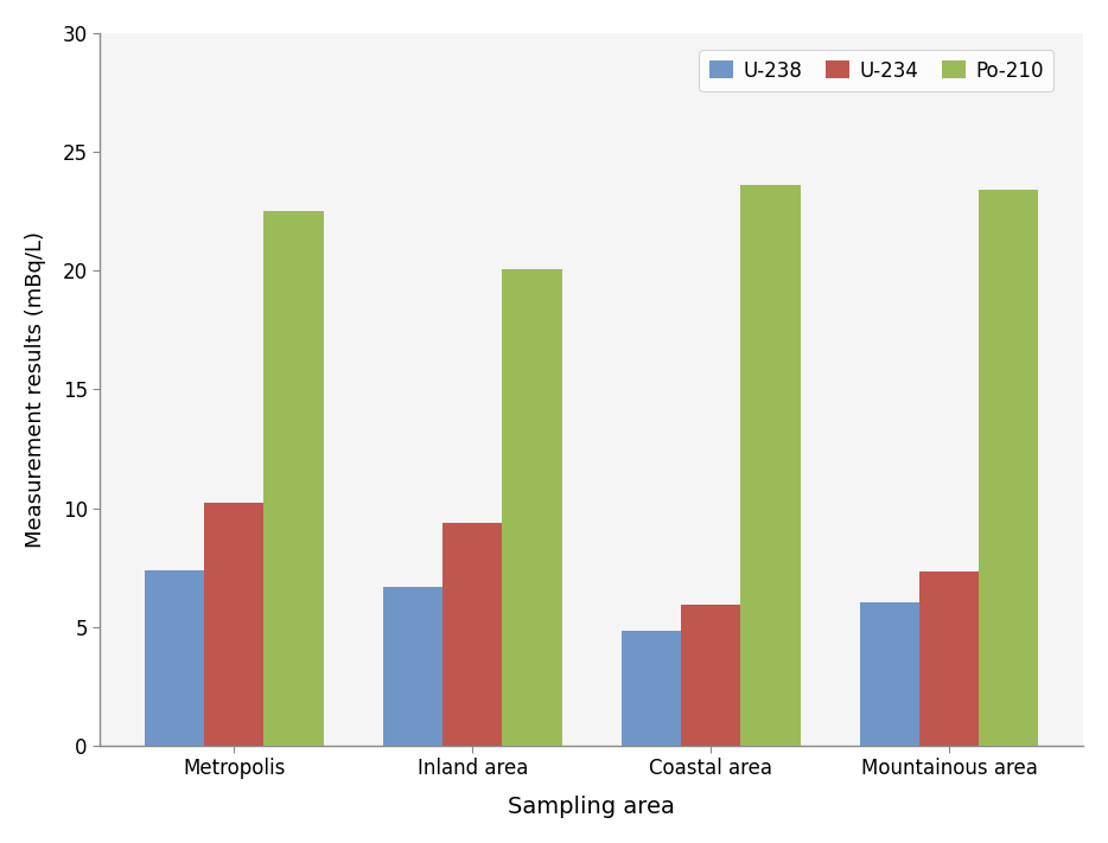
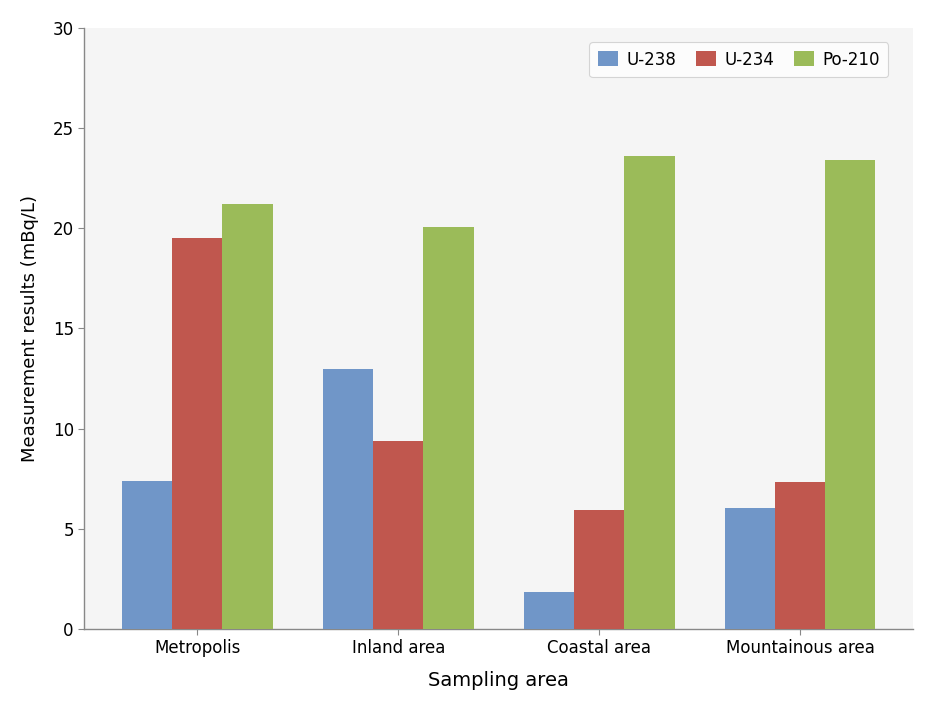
U-234/Metropolis: 10.25 -> 19.50
Po-210/Metropolis: 22.50 -> 21.20
U-238/Inland area: 6.70 -> 12.95
U-238/Coastal area: 4.85 -> 1.85
